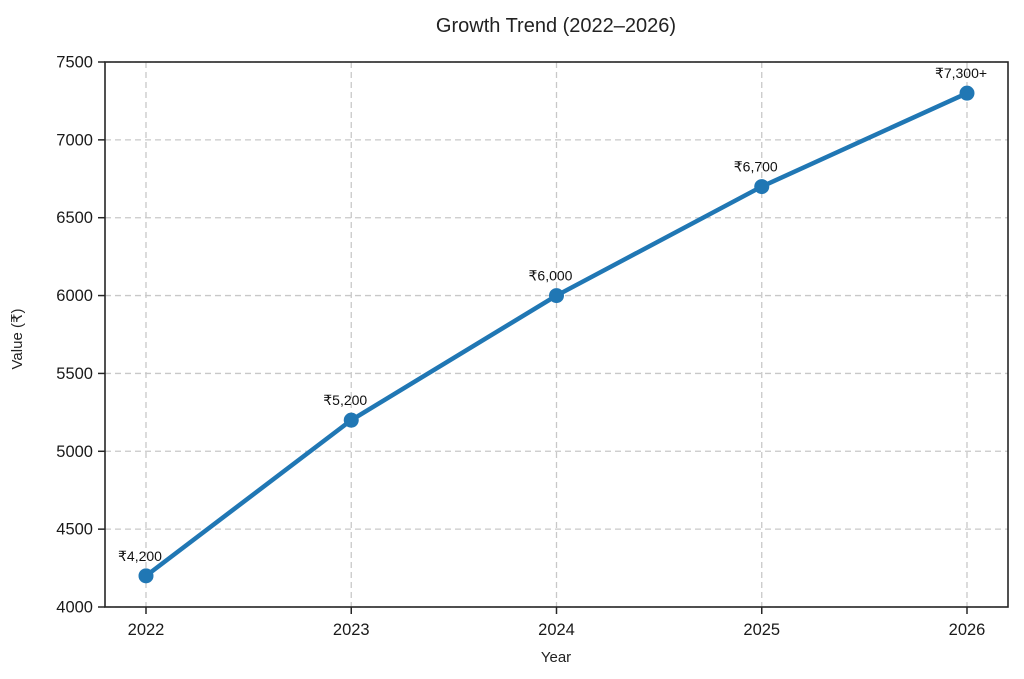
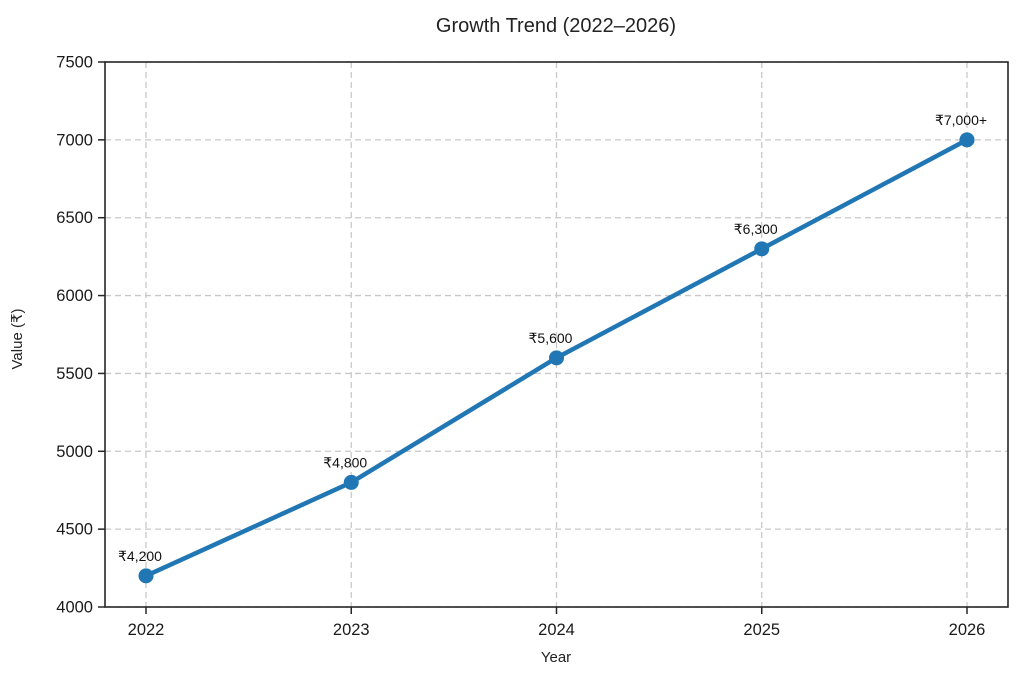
2023: 5,200 -> 4,800
2024: 6,000 -> 5,600
2025: 6,700 -> 6,300
2026: 7,300 -> 7,000
